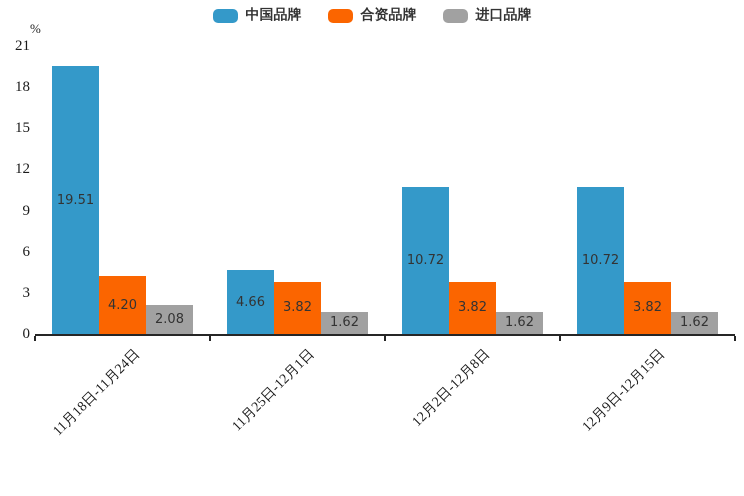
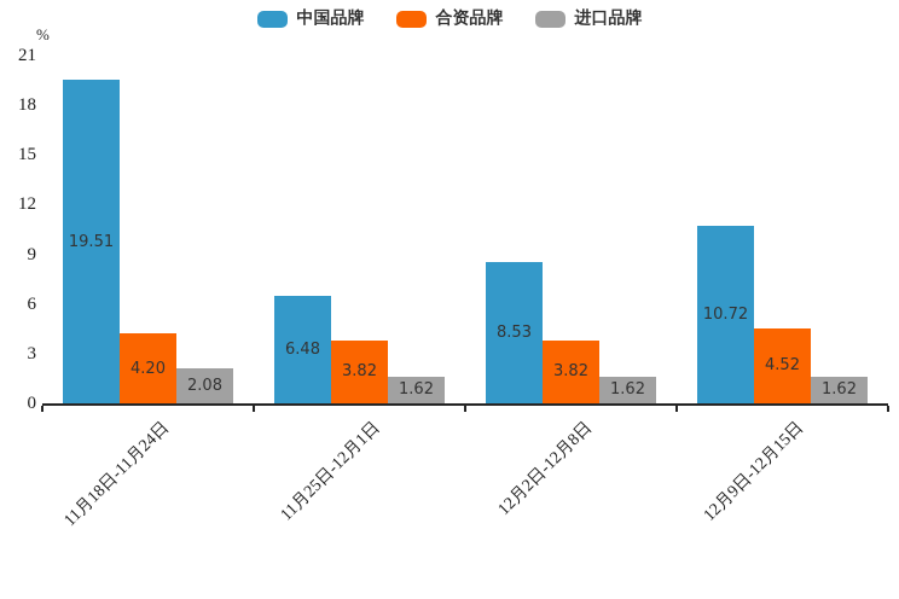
中国品牌/11月25日-12月1日: 4.66 -> 6.48
中国品牌/12月2日-12月8日: 10.72 -> 8.53
合资品牌/12月9日-12月15日: 3.82 -> 4.52
